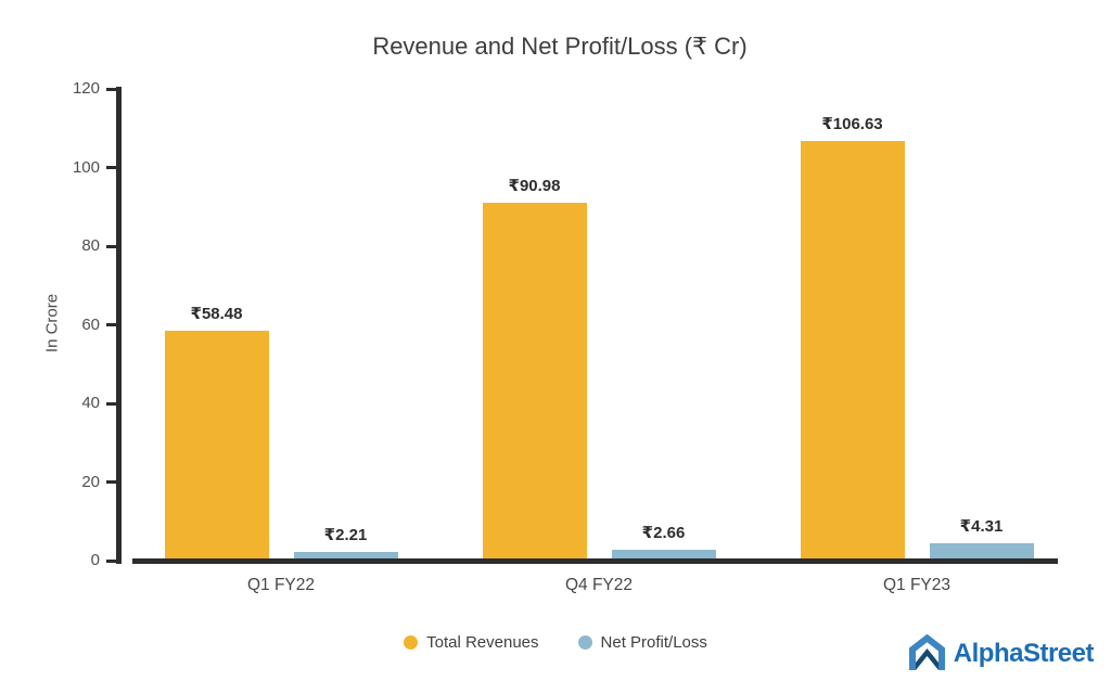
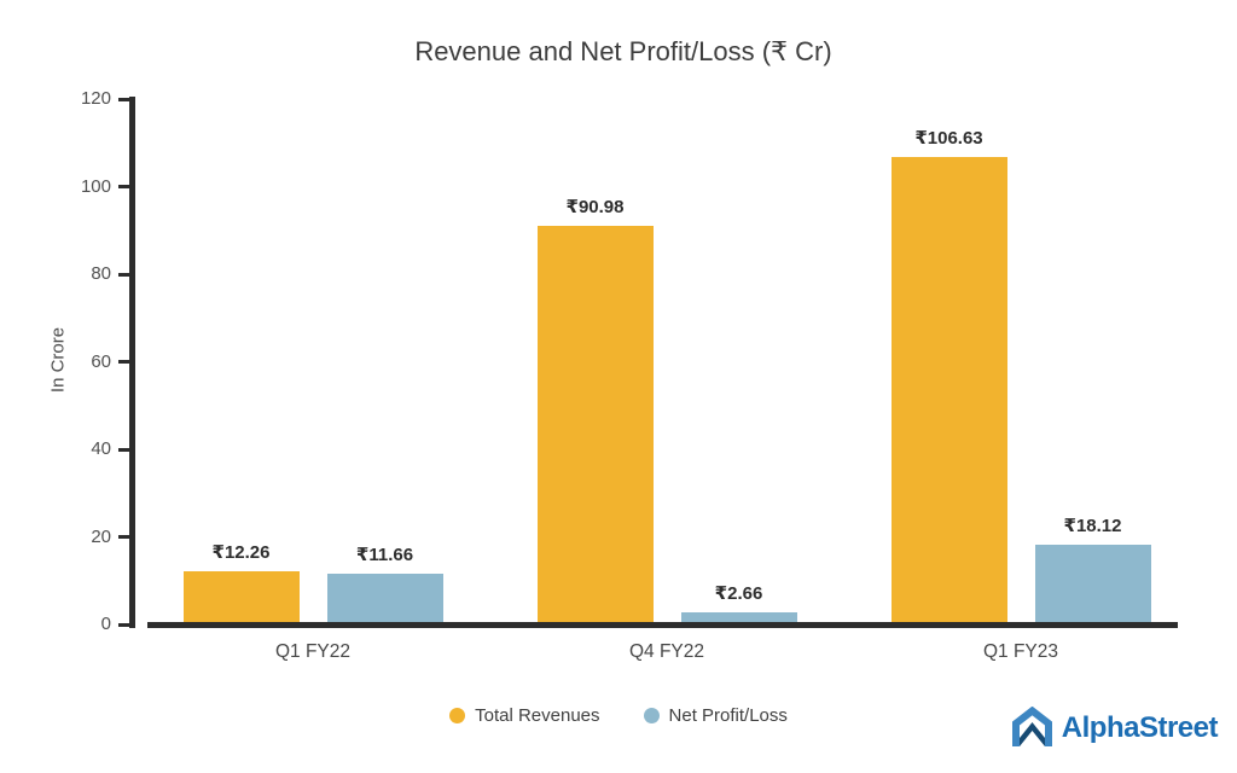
Total Revenues/Q1 FY22: 58.48 -> 12.26
Net Profit/Loss/Q1 FY22: 2.21 -> 11.66
Net Profit/Loss/Q1 FY23: 4.31 -> 18.12
